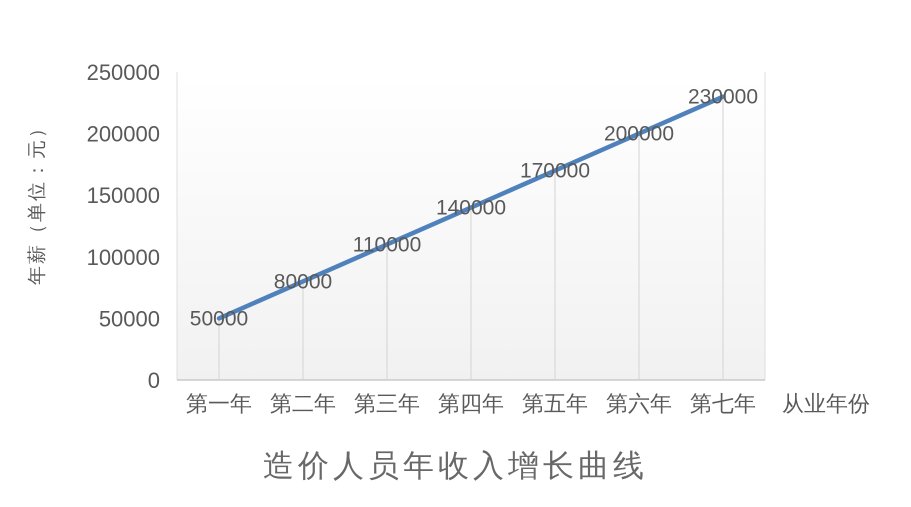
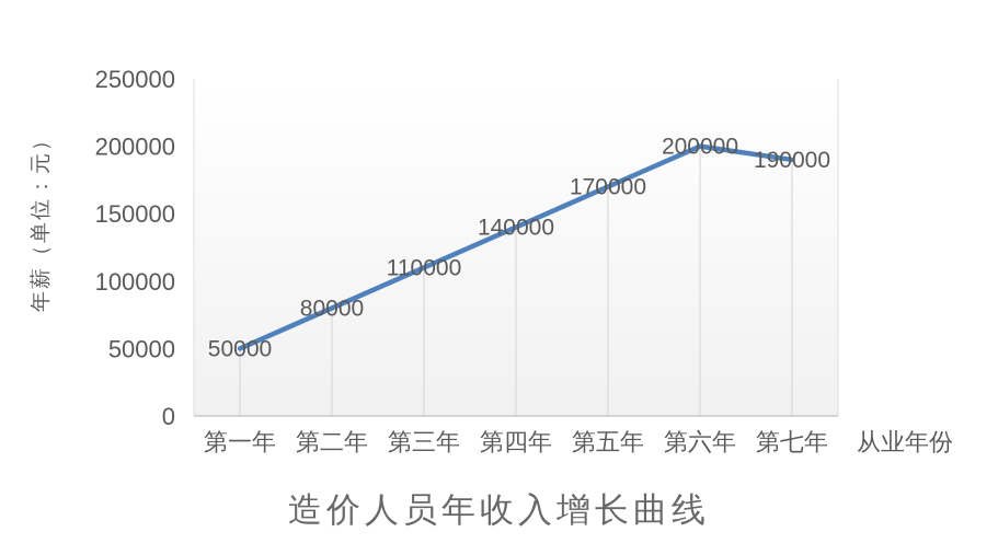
第七年: 230000 -> 190000
